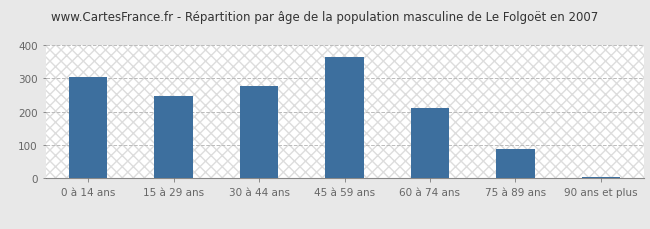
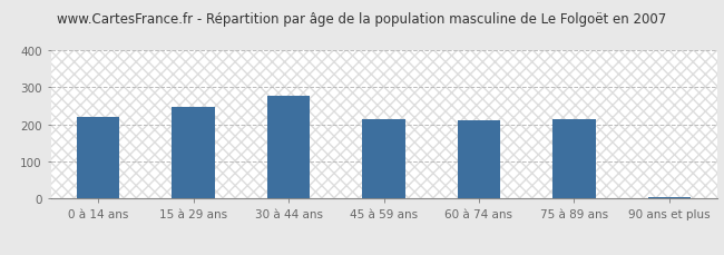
0 à 14 ans: 305 -> 220
45 à 59 ans: 363 -> 215
75 à 89 ans: 88 -> 215
